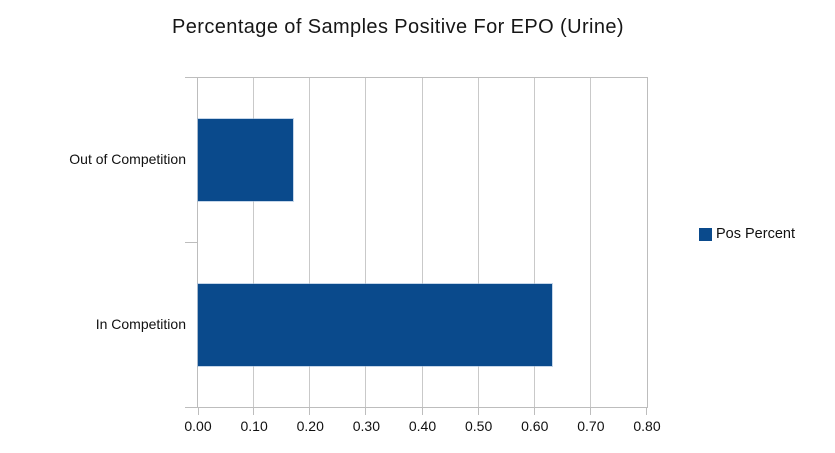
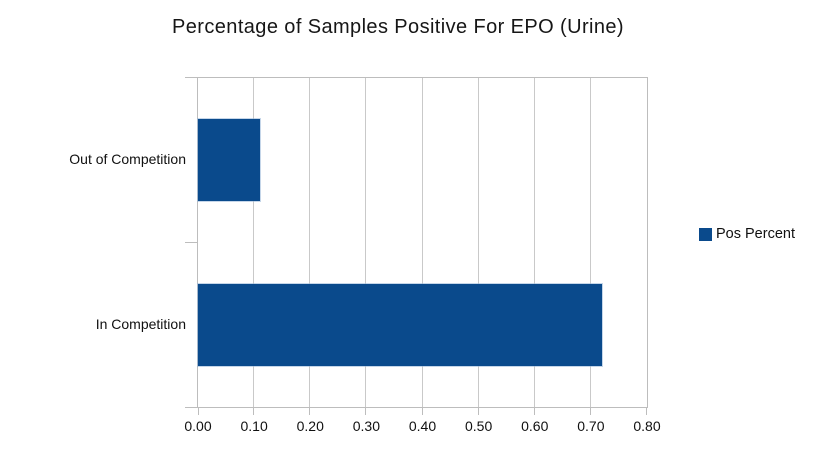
Out of Competition: 0.17 -> 0.11
In Competition: 0.63 -> 0.72
